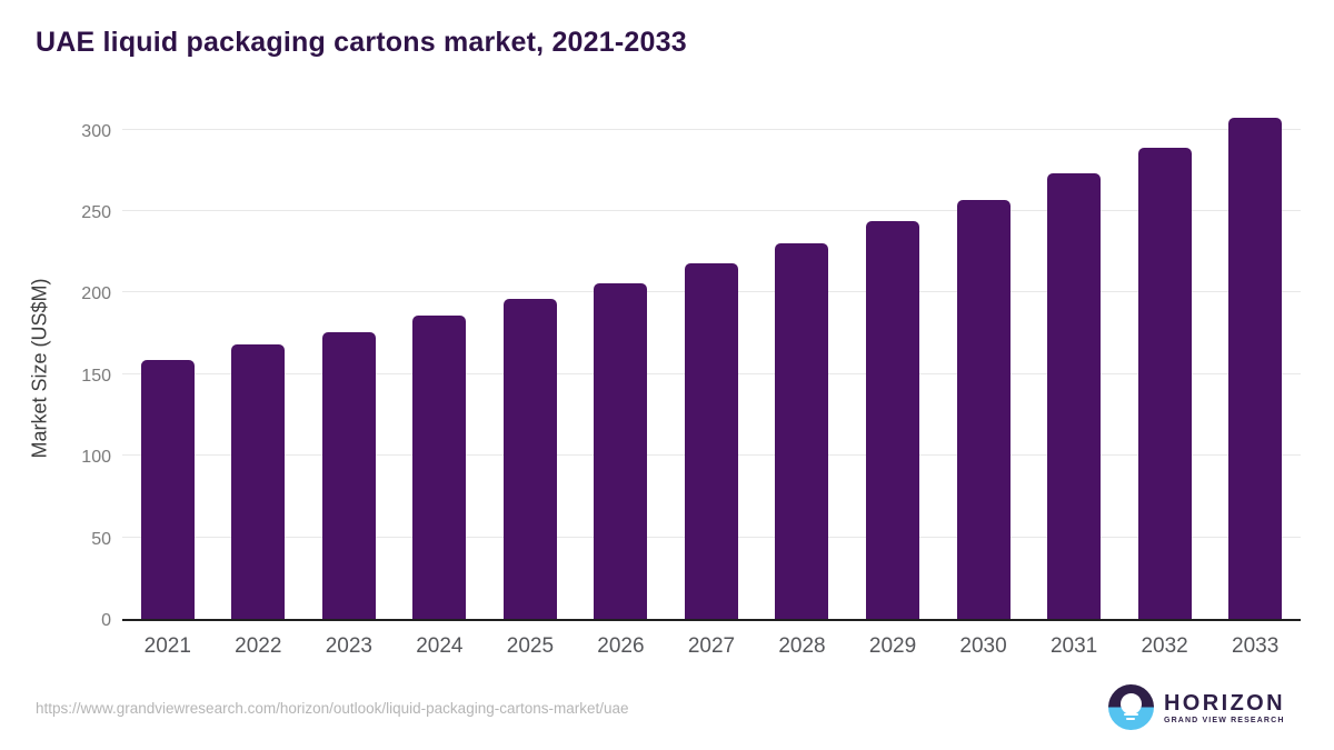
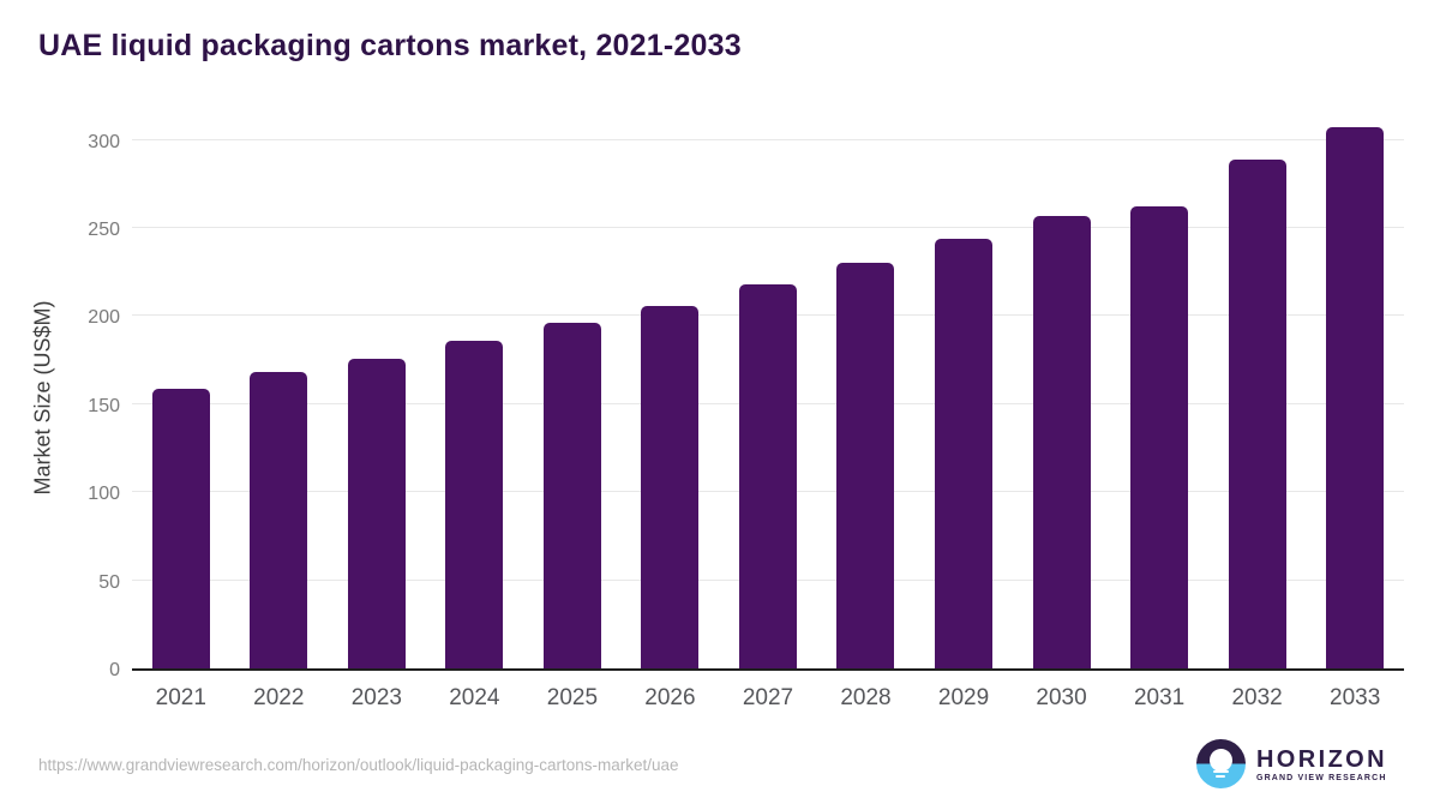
2031: 273 -> 262
